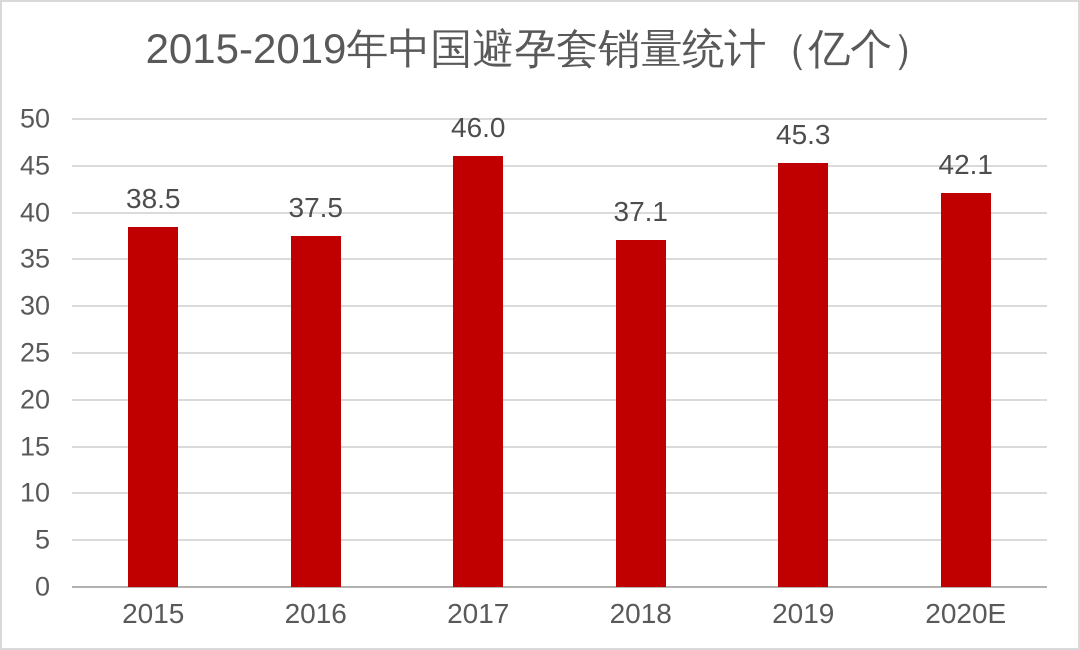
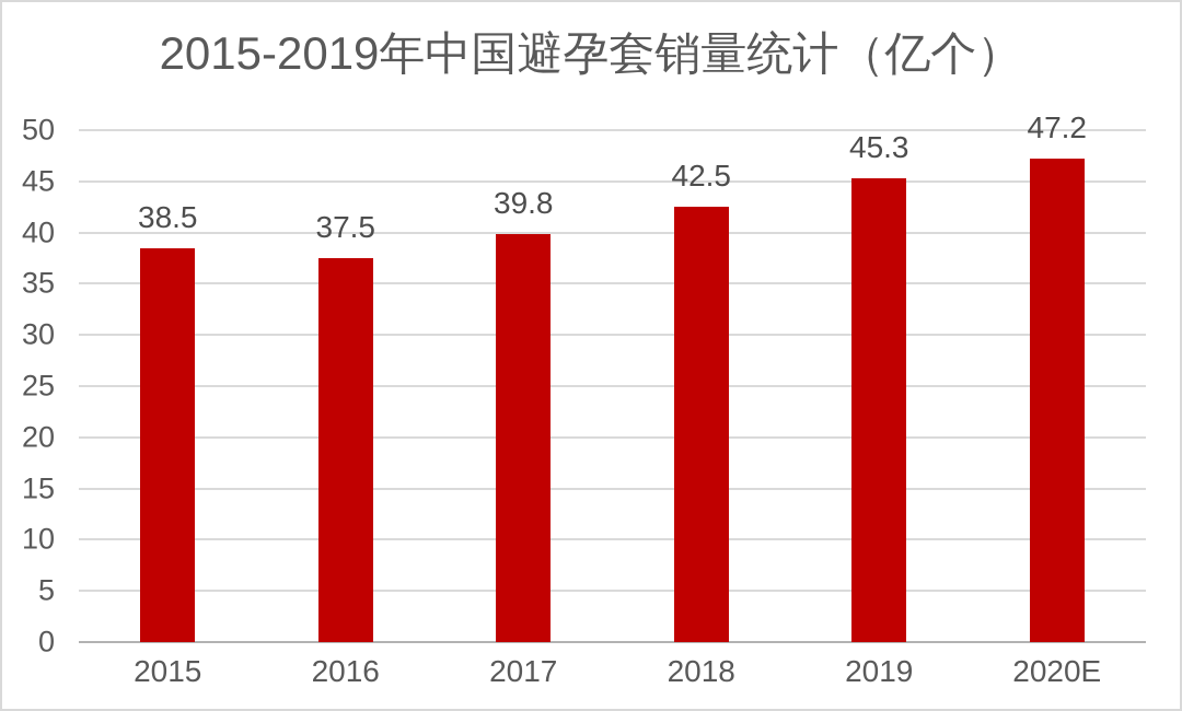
2017: 46.0 -> 39.8
2018: 37.1 -> 42.5
2020E: 42.1 -> 47.2
